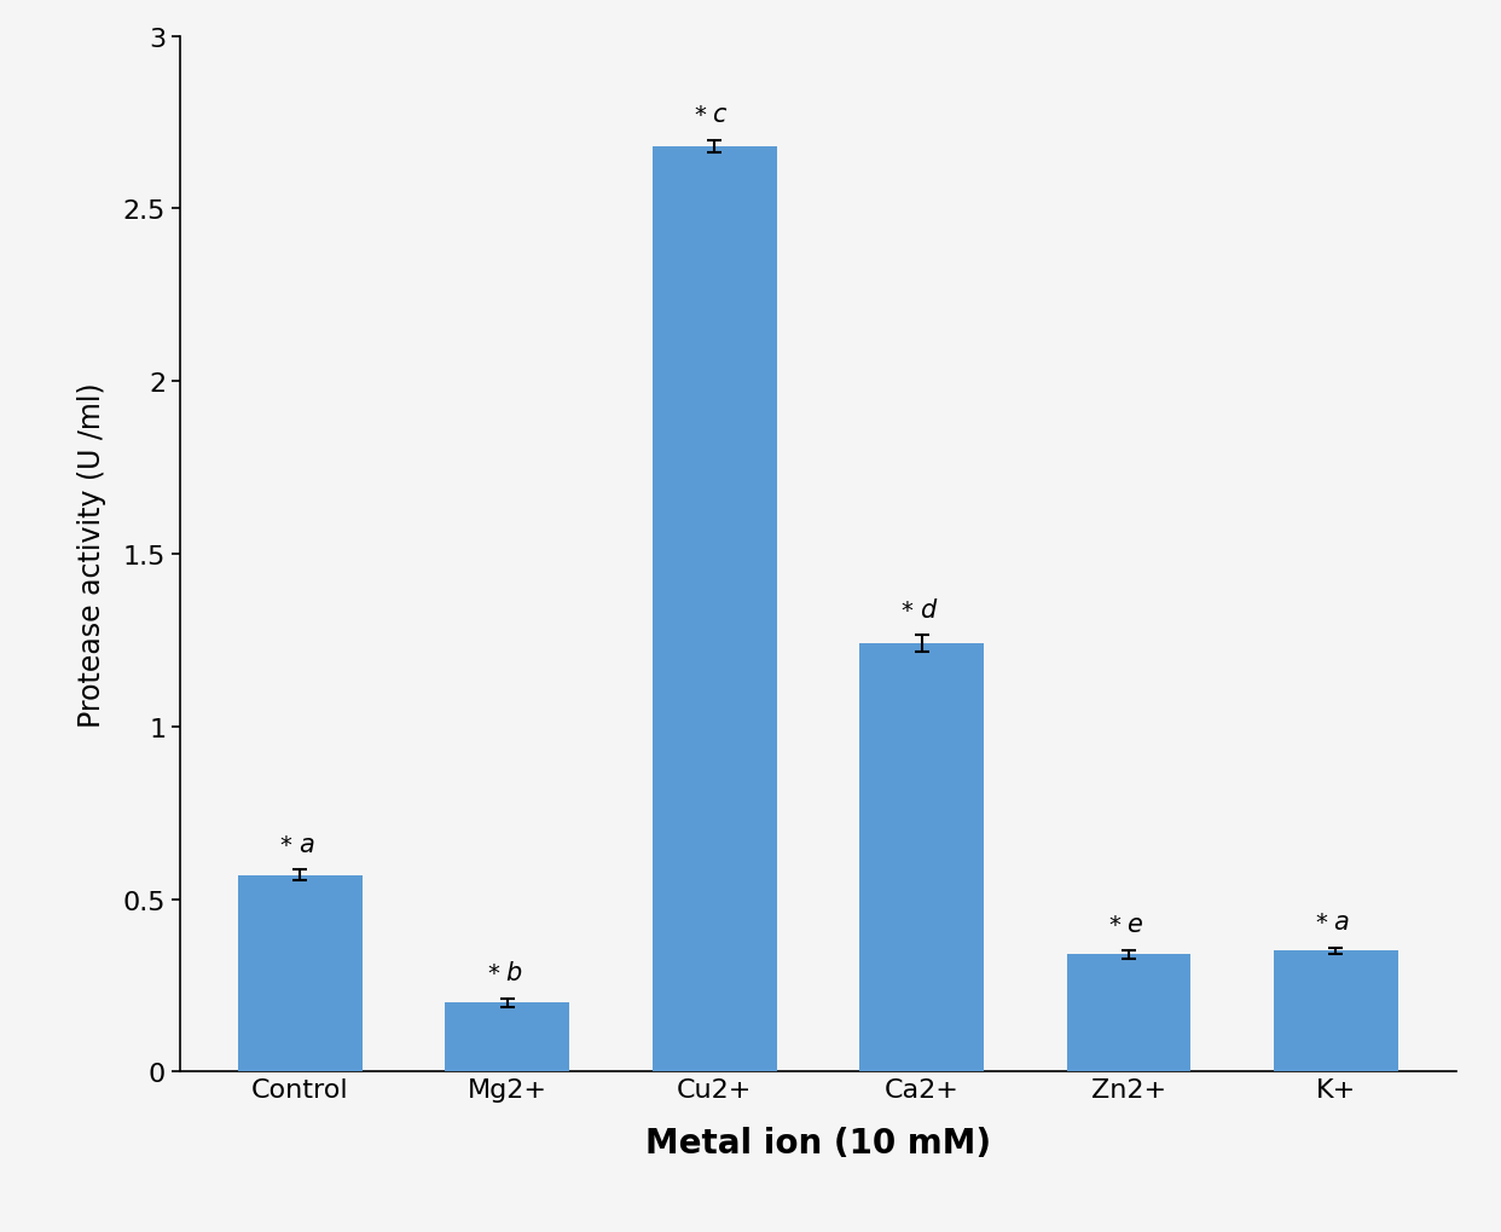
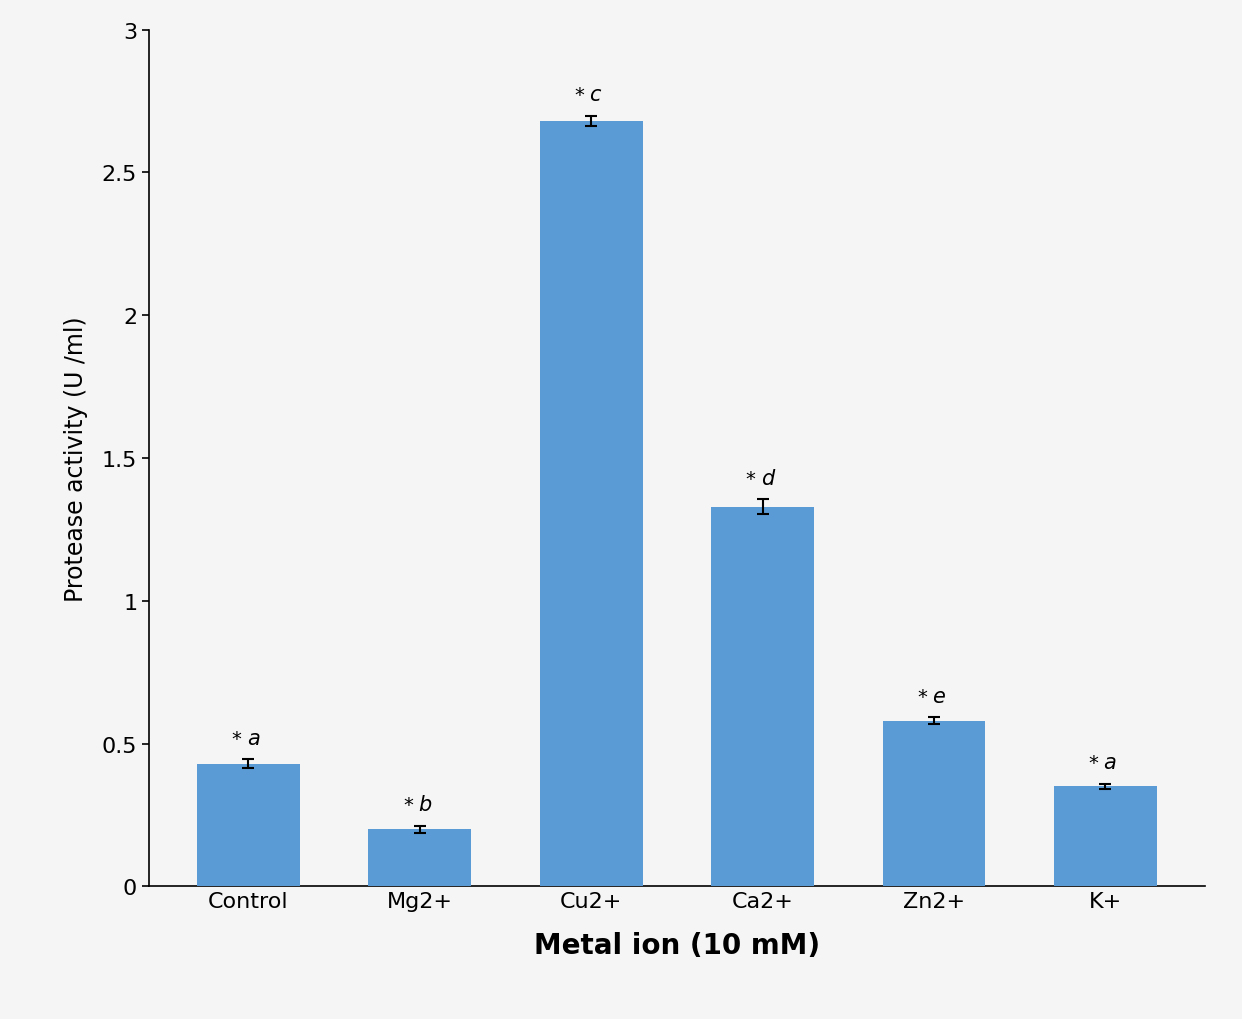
Control: 0.57 -> 0.43
Ca2+: 1.24 -> 1.33
Zn2+: 0.34 -> 0.58
